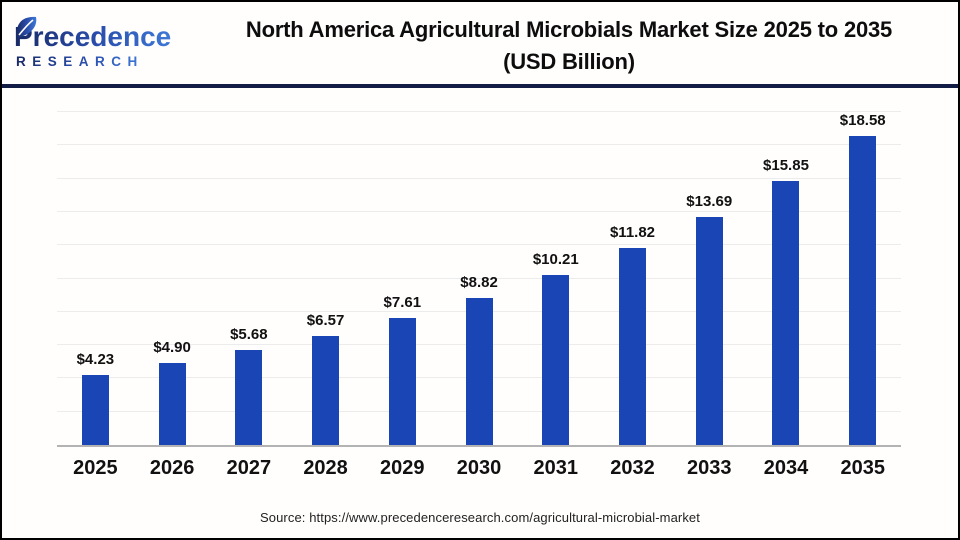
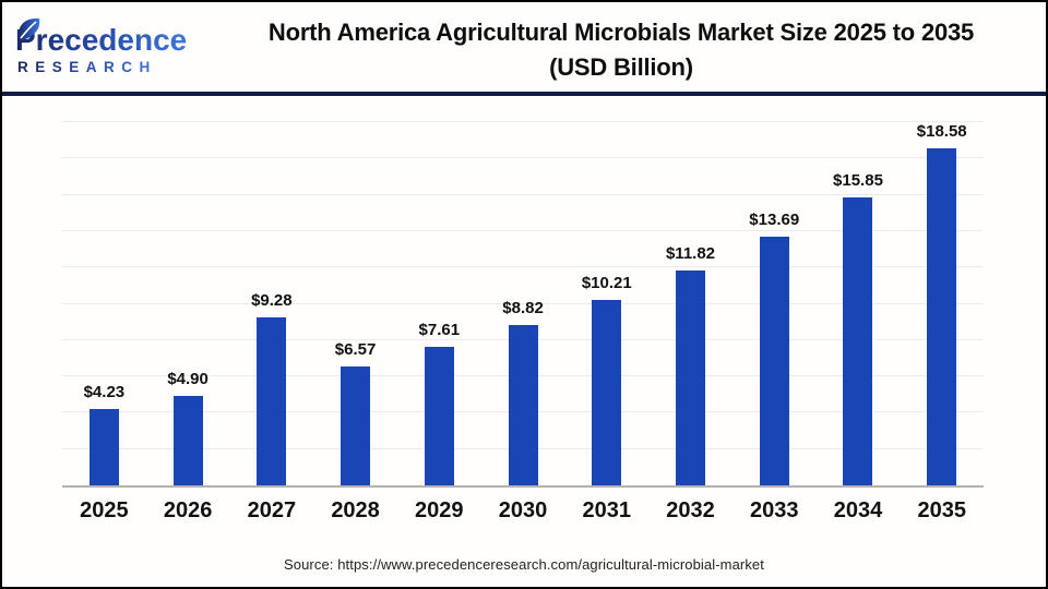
2027: $5.68 -> $9.28
